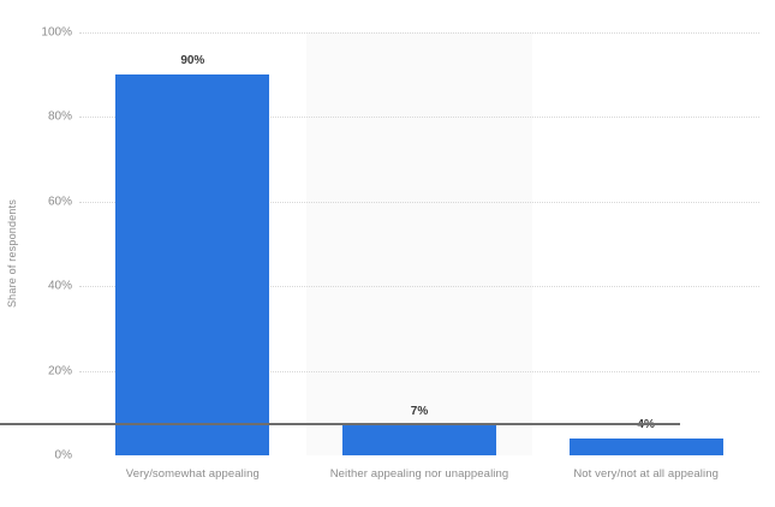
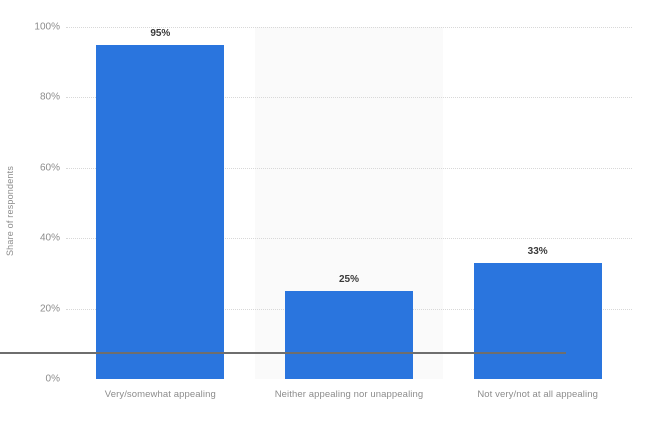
Very/somewhat appealing: 90% -> 95%
Neither appealing nor unappealing: 7% -> 25%
Not very/not at all appealing: 4% -> 33%
